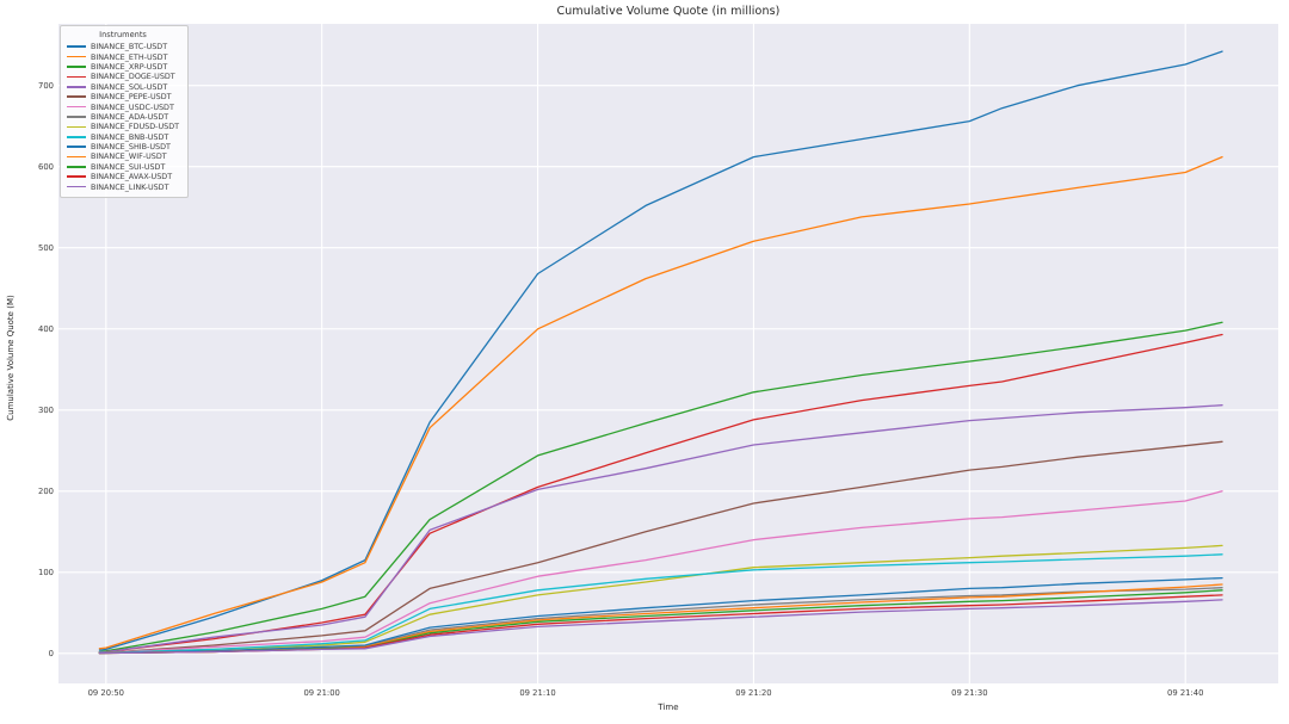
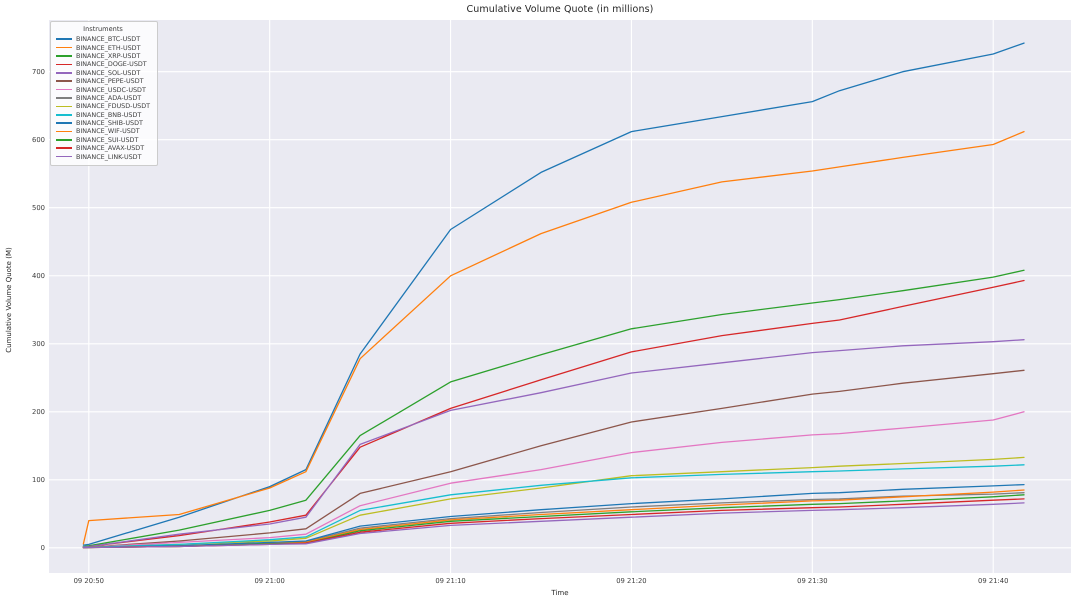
BINANCE_ETH-USDT/0: 10 -> 40
